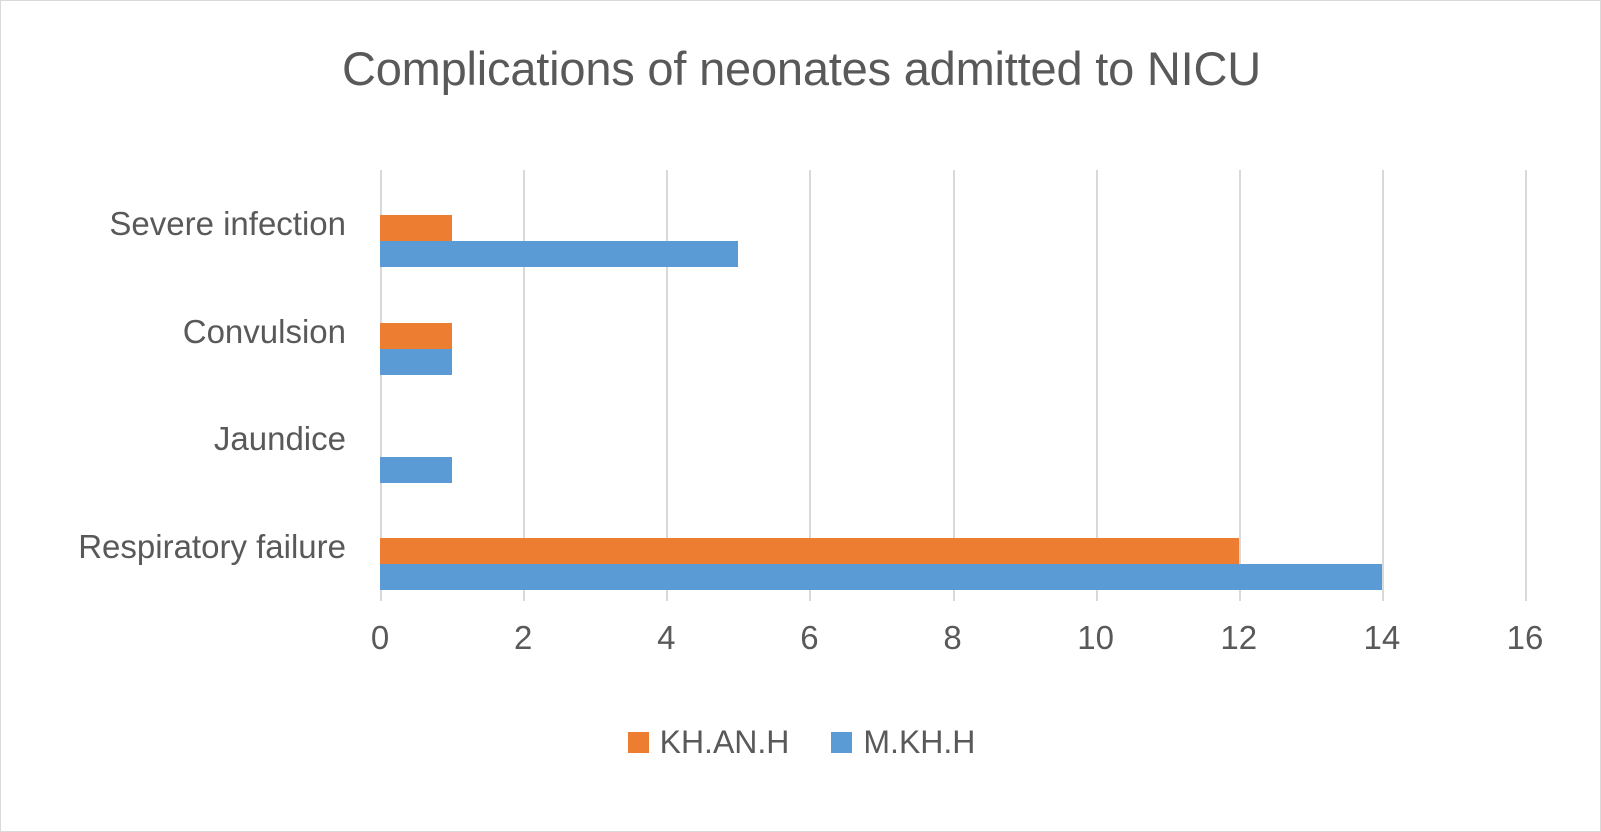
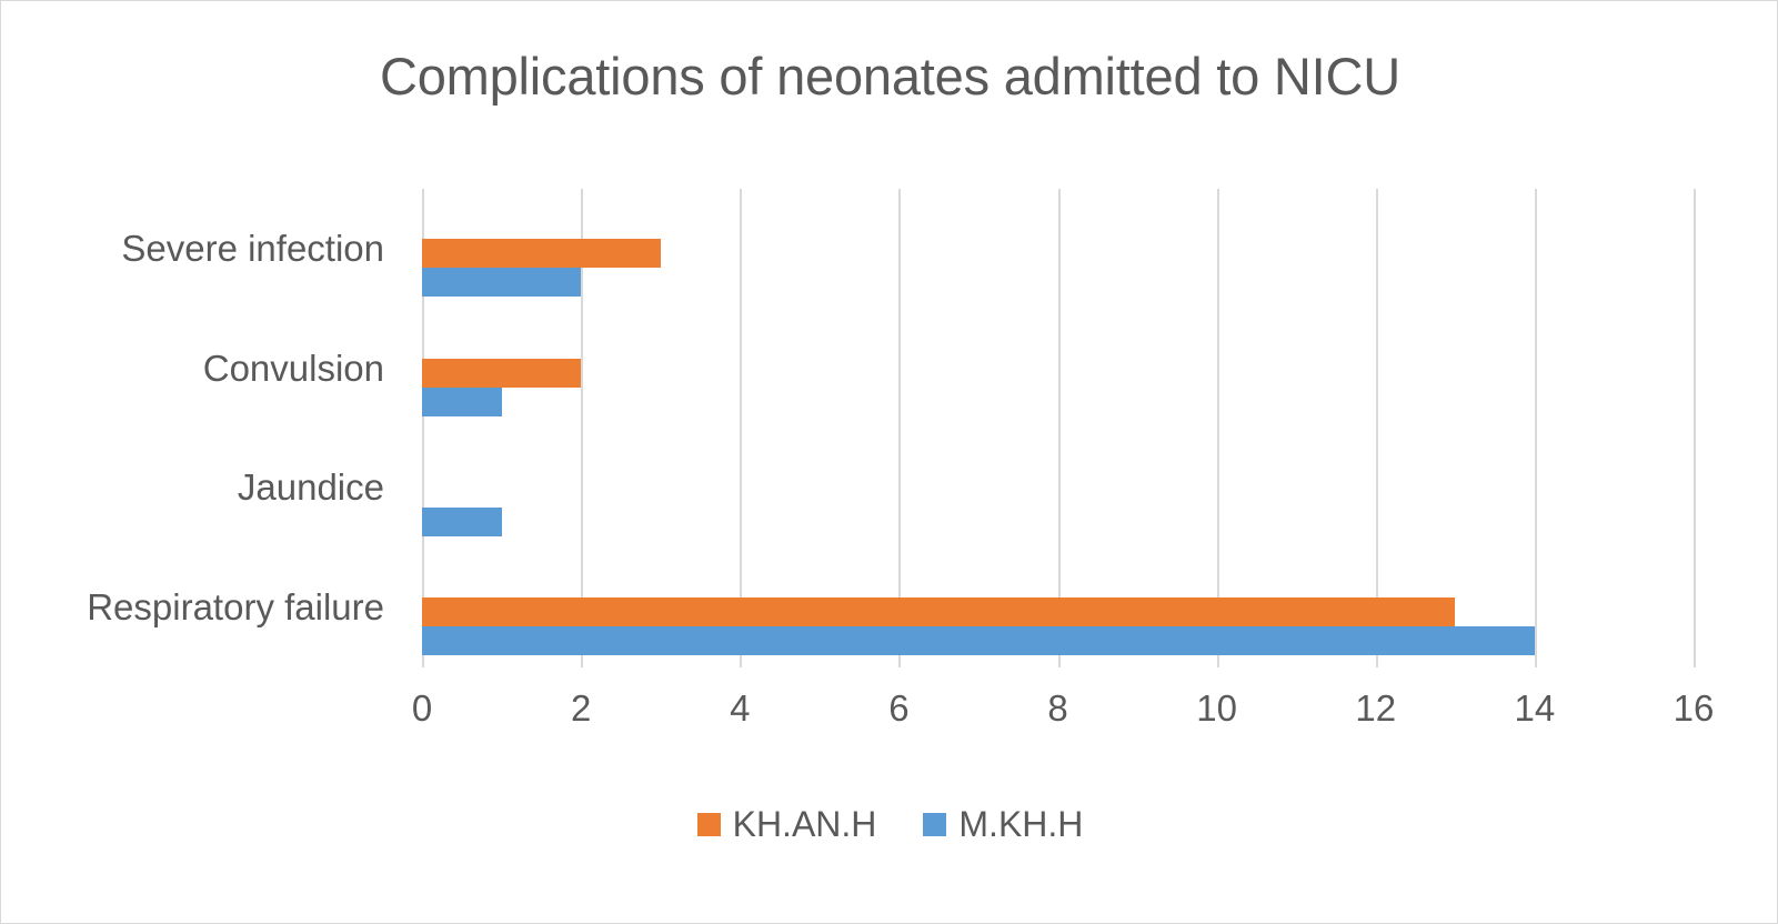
KH.AN.H/Respiratory failure: 12 -> 13
KH.AN.H/Convulsion: 1 -> 2
KH.AN.H/Severe infection: 1 -> 3
M.KH.H/Severe infection: 5 -> 2
